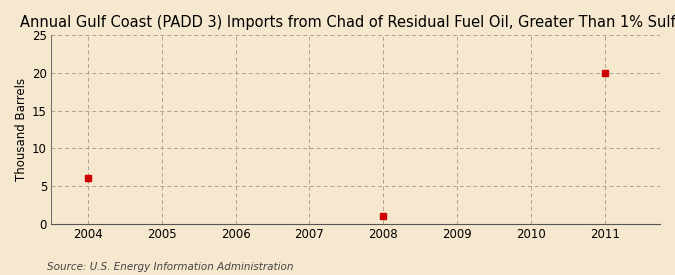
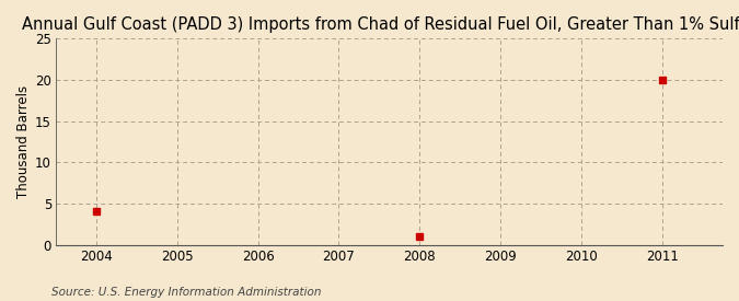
2004: 6 -> 4
